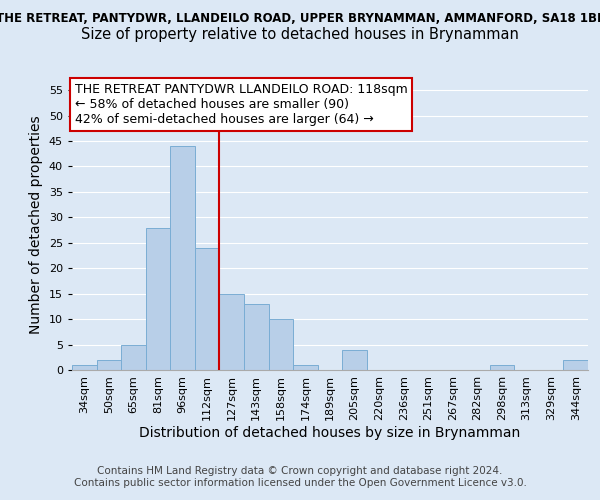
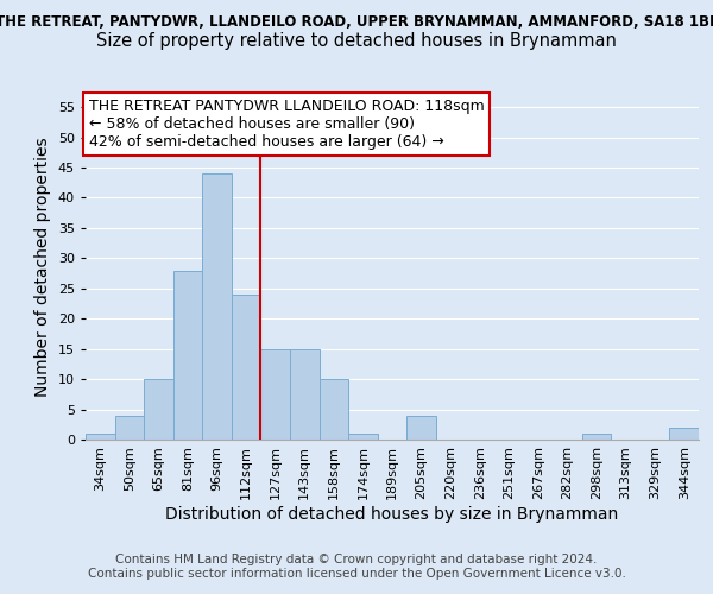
50sqm: 2 -> 4
65sqm: 5 -> 10
143sqm: 13 -> 15
